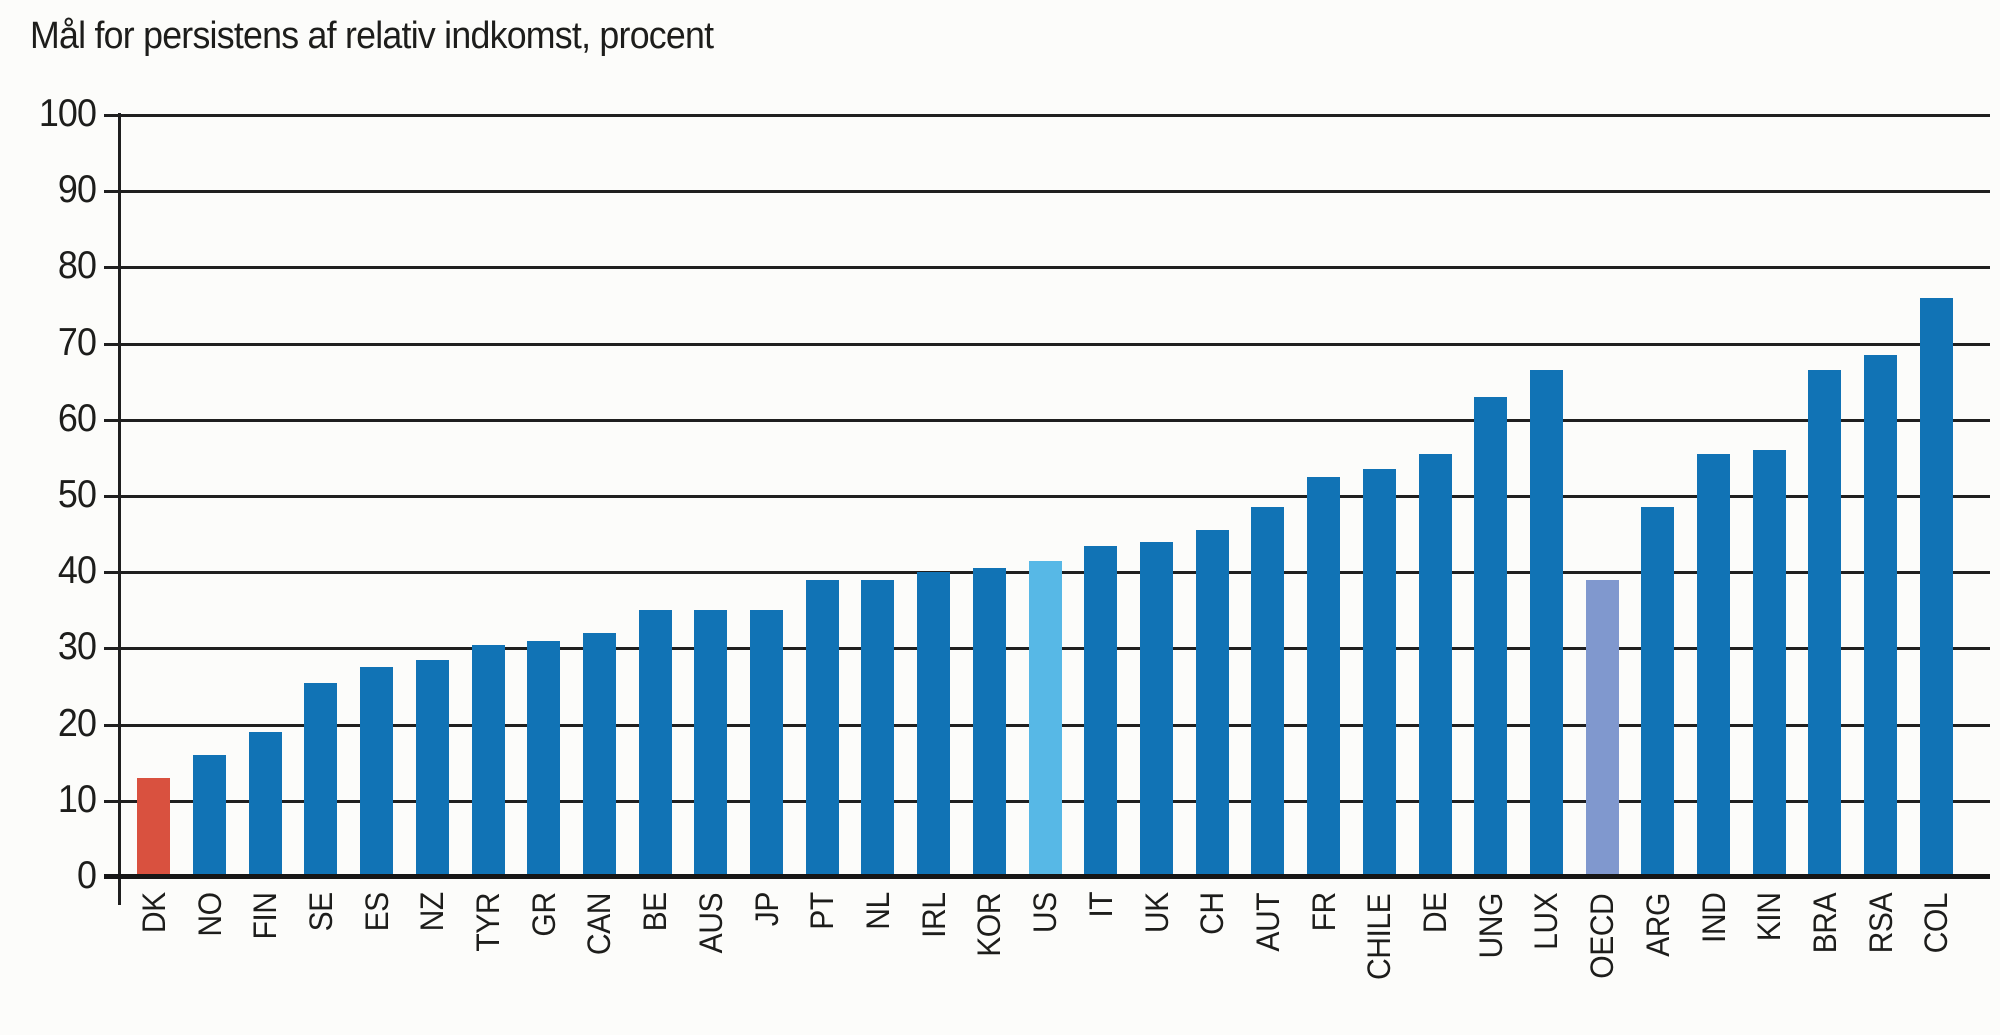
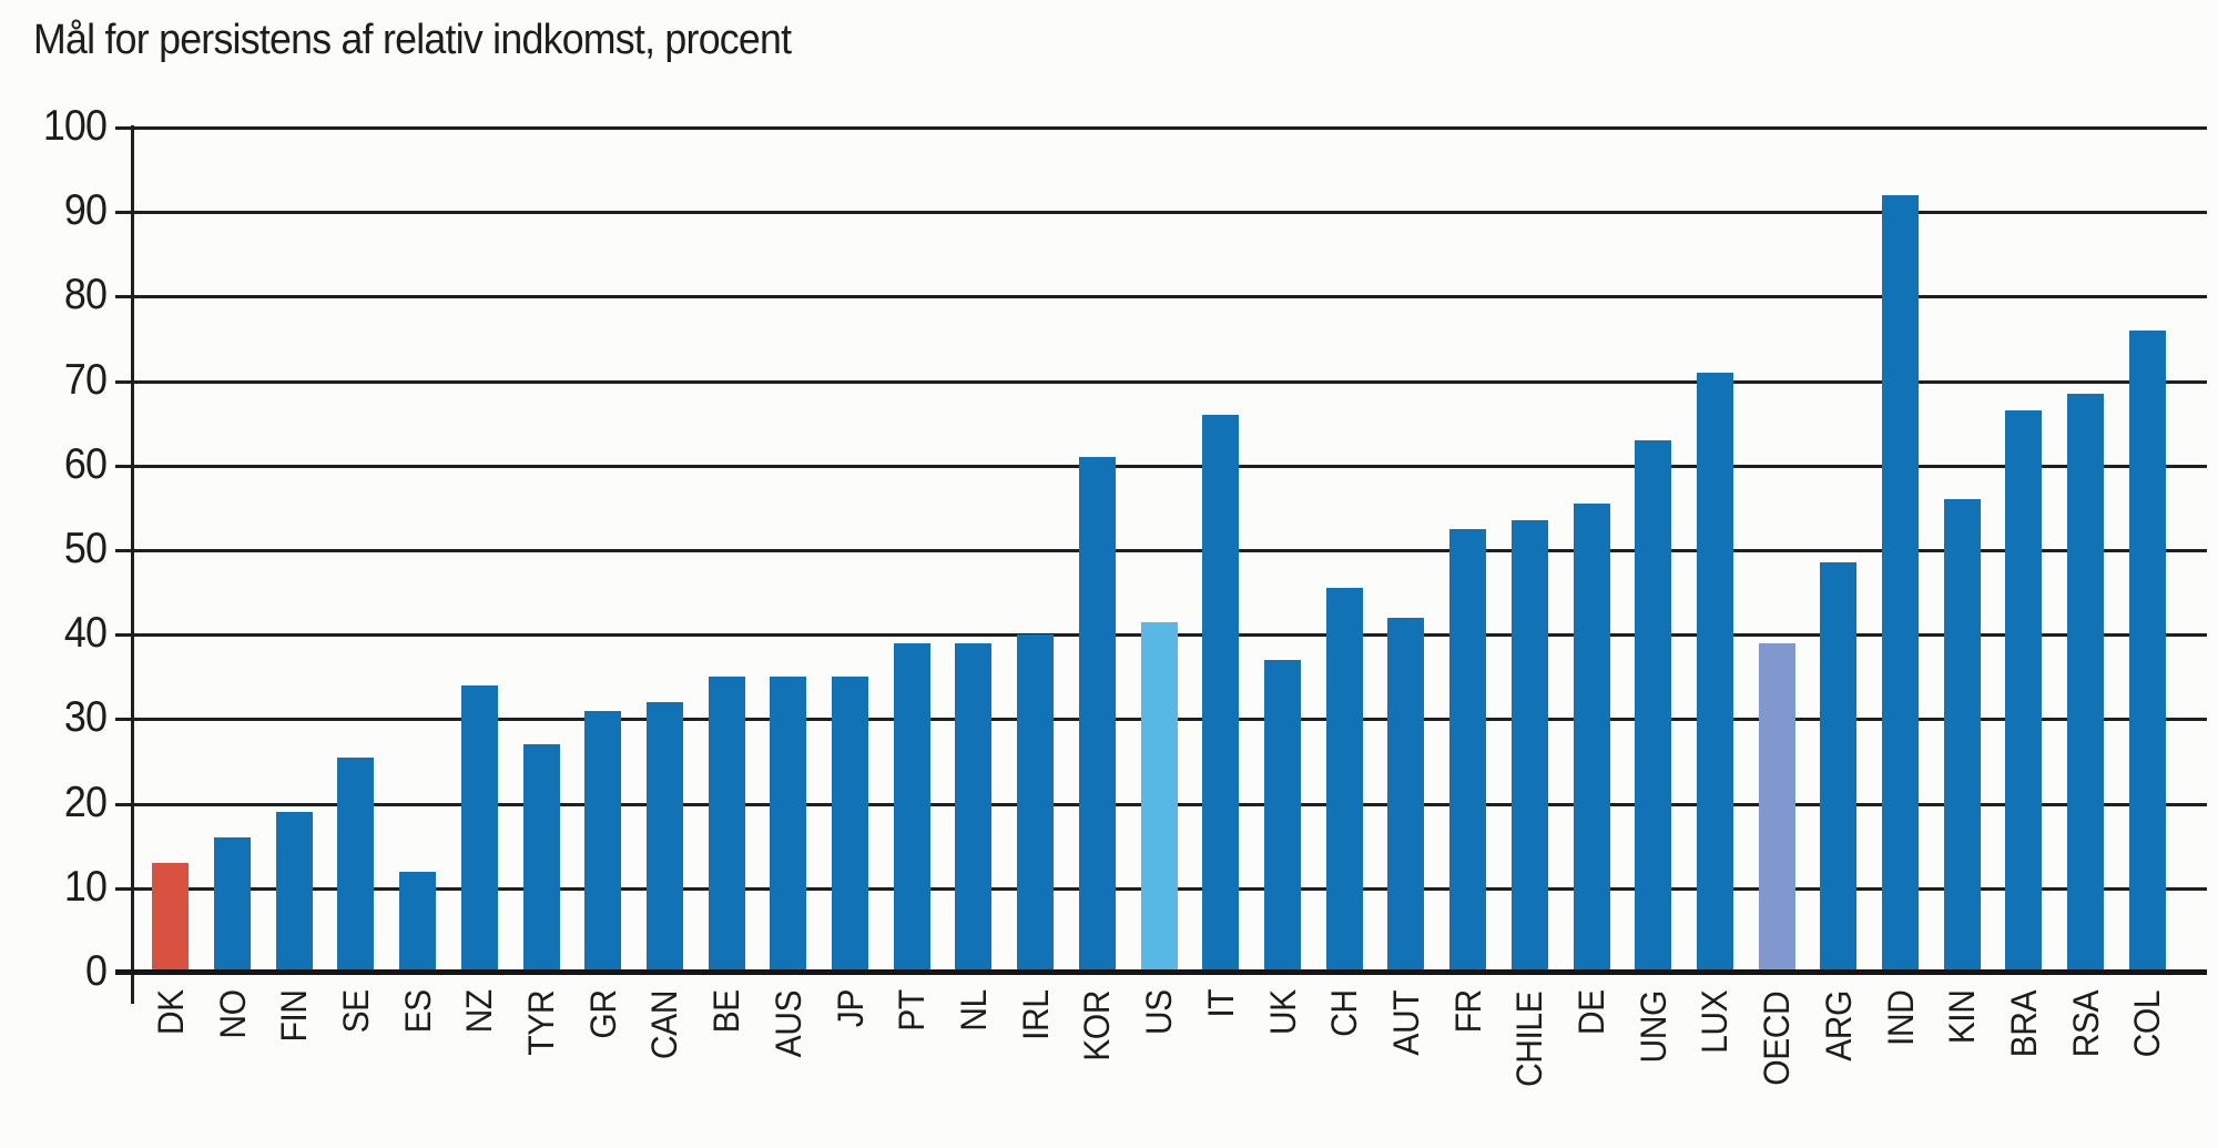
ES: 28 -> 12
NZ: 28 -> 34
TYR: 30 -> 27
KOR: 40 -> 61
IT: 44 -> 66
UK: 44 -> 37
AUT: 48 -> 42
LUX: 66 -> 71
IND: 56 -> 92
